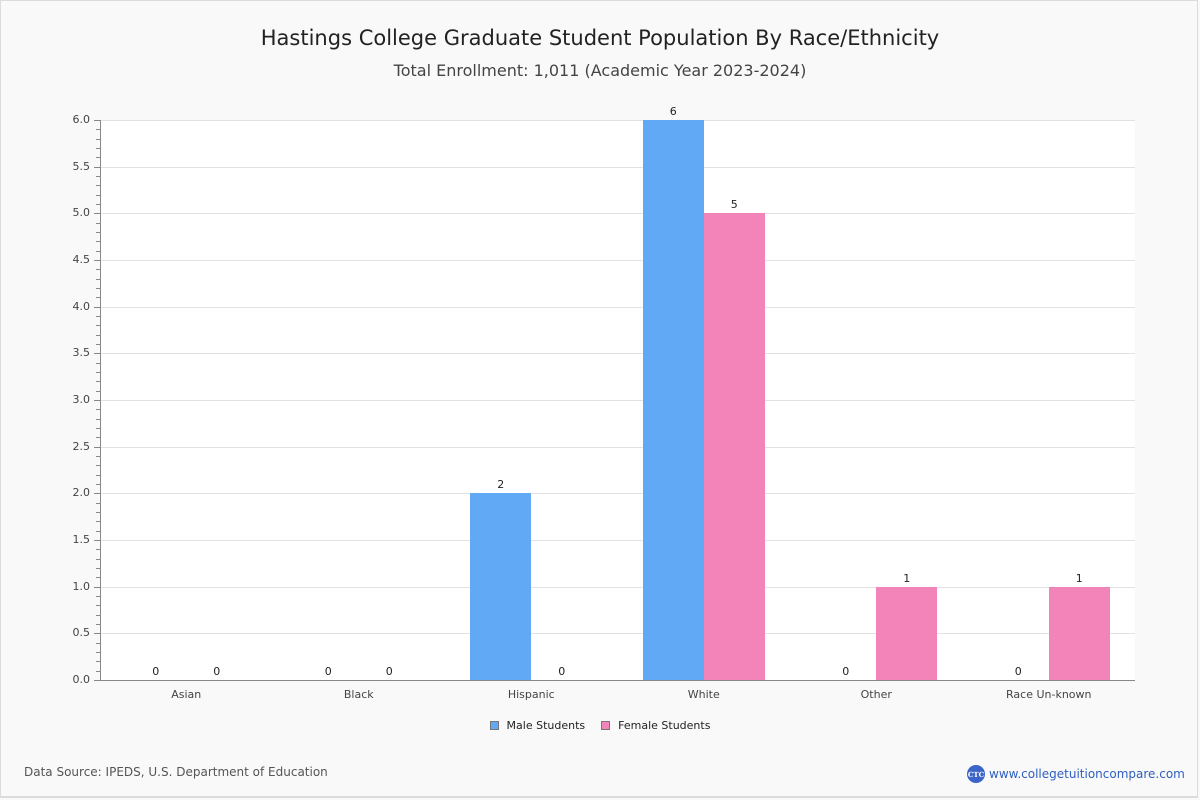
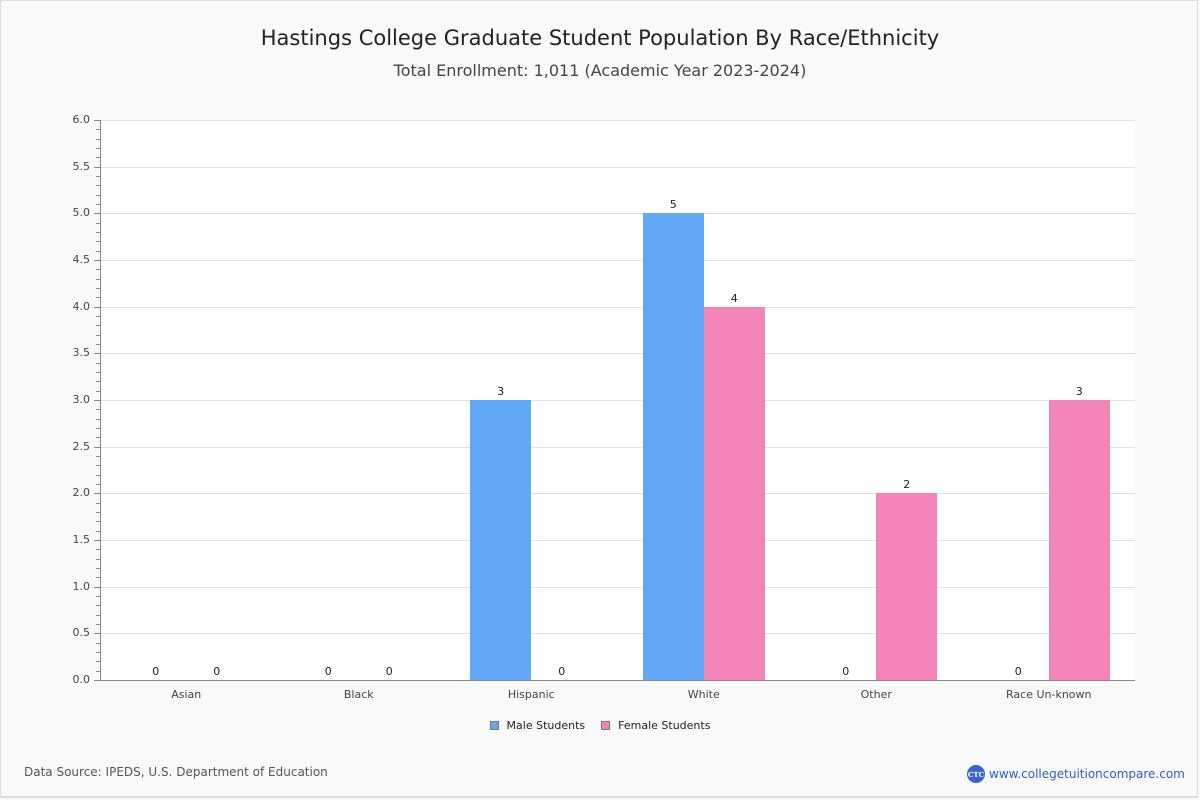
Male Students/Hispanic: 2 -> 3
Male Students/White: 6 -> 5
Female Students/White: 5 -> 4
Female Students/Other: 1 -> 2
Female Students/Race Un-known: 1 -> 3
